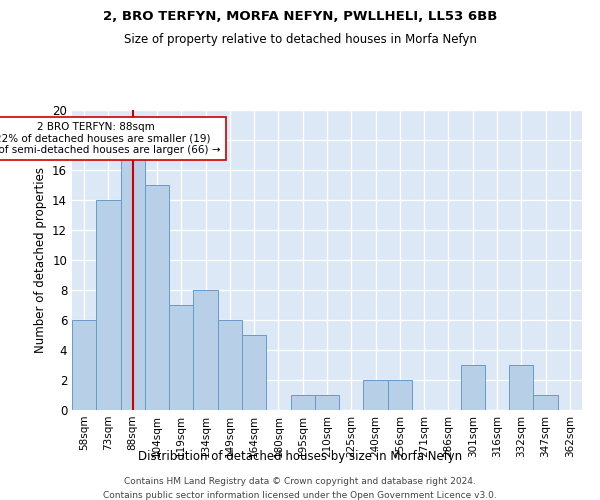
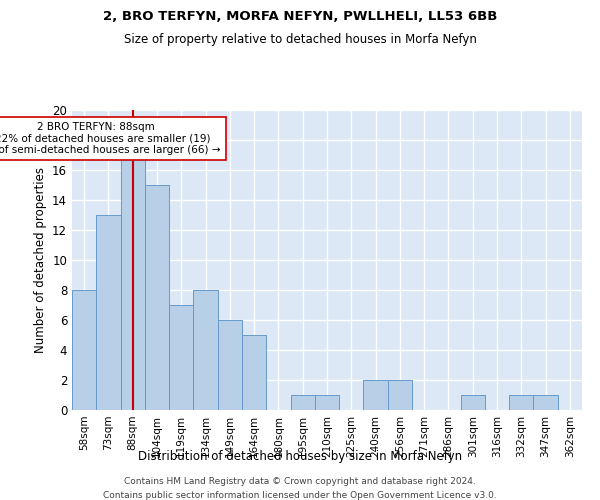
58sqm: 6 -> 8
73sqm: 14 -> 13
301sqm: 3 -> 1
332sqm: 3 -> 1
